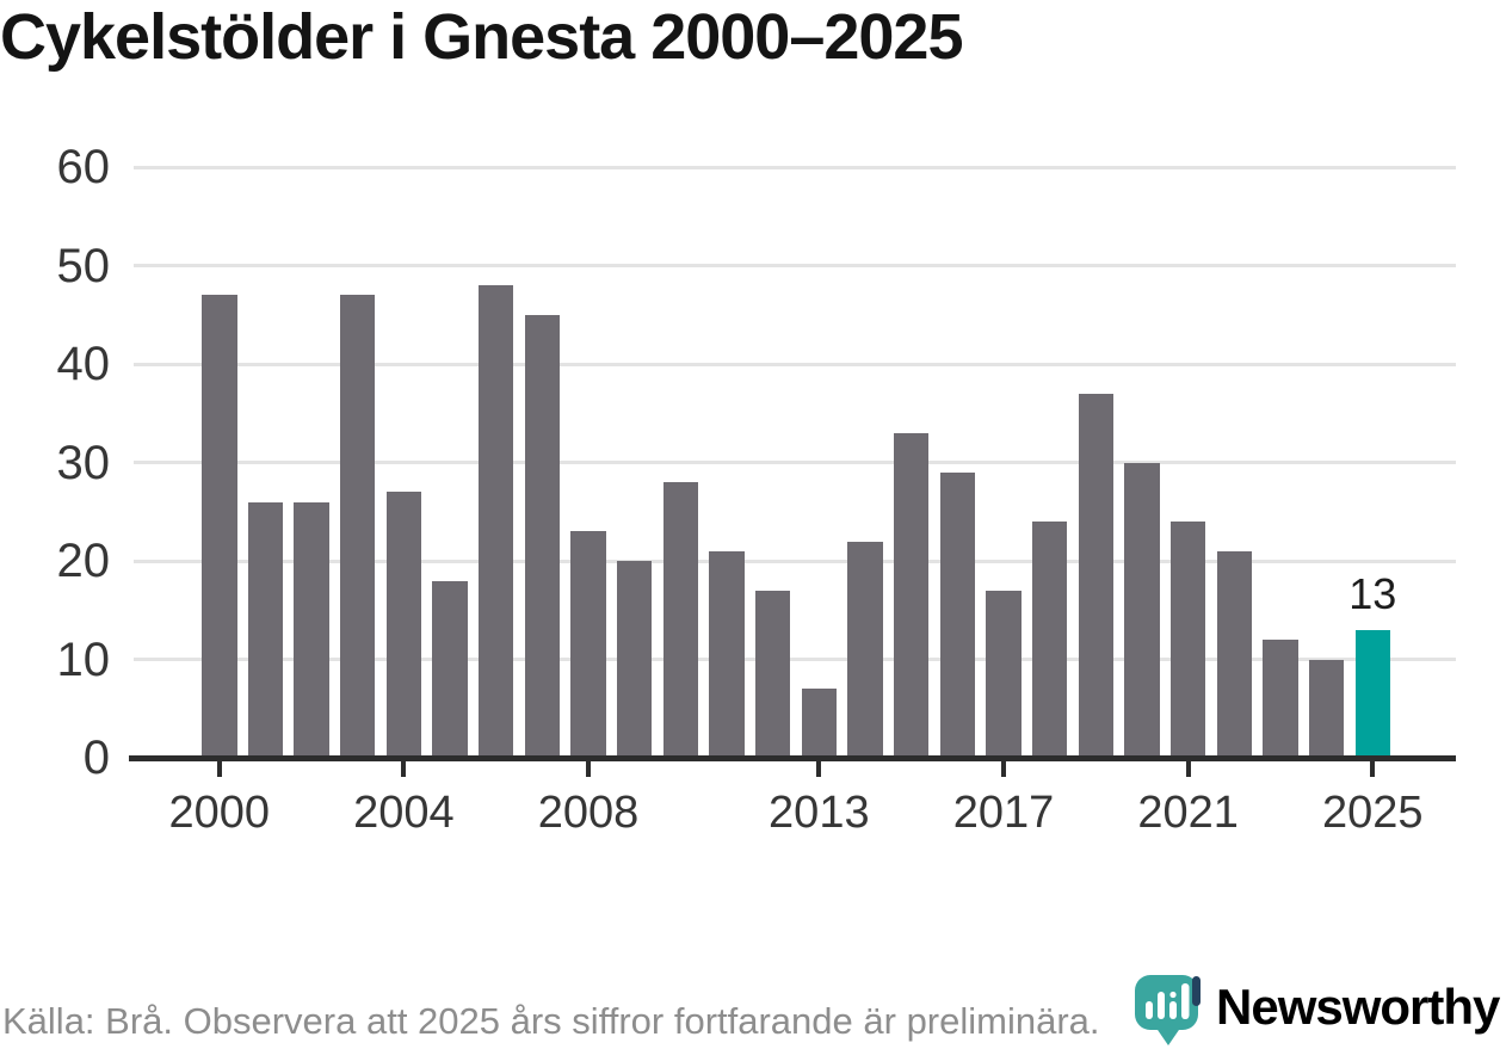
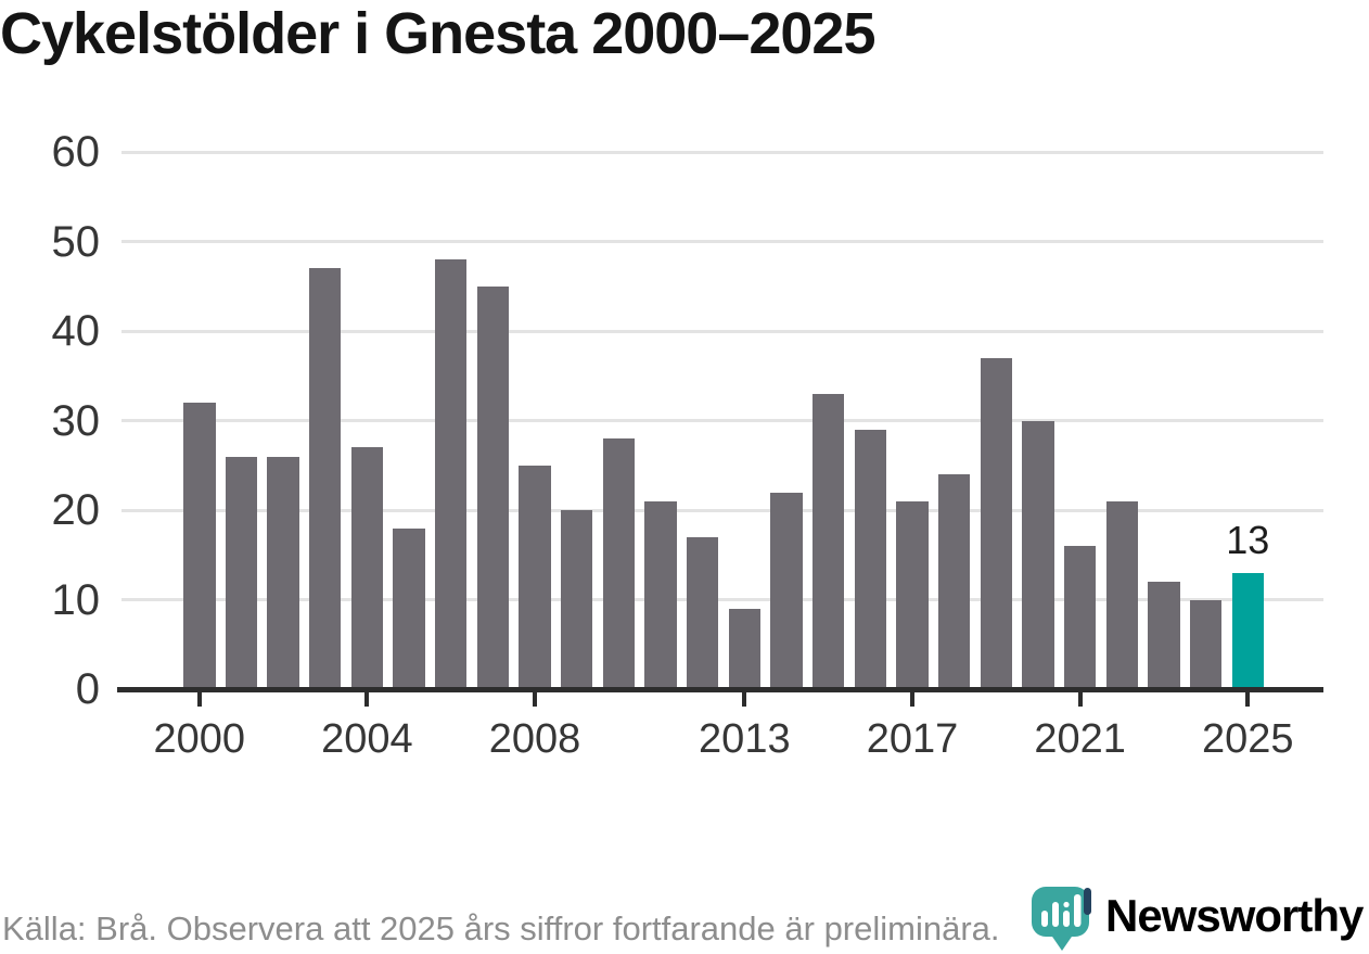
2000: 47 -> 32
2008: 23 -> 25
2013: 7 -> 9
2017: 17 -> 21
2021: 24 -> 16
